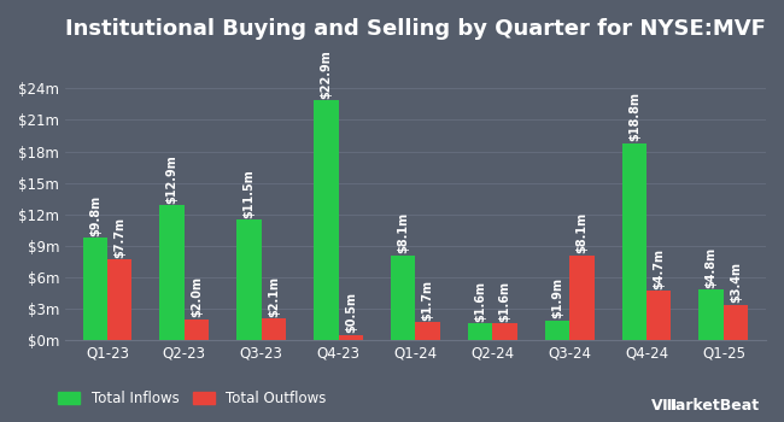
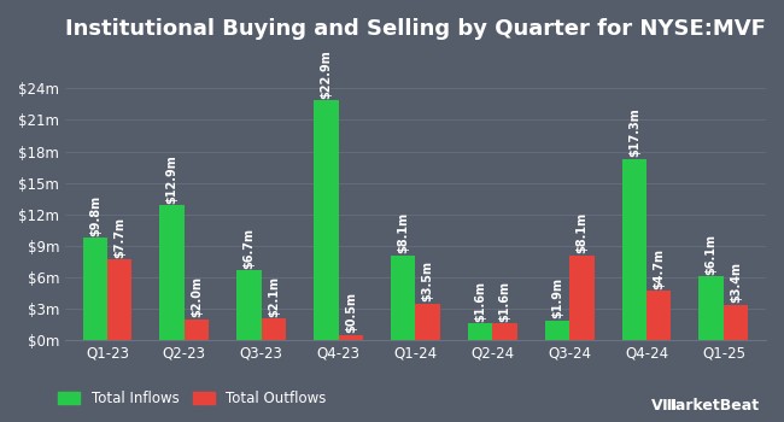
Total Inflows/Q3-23: $11.5m -> $6.7m
Total Outflows/Q1-24: $1.7m -> $3.5m
Total Inflows/Q4-24: $18.8m -> $17.3m
Total Inflows/Q1-25: $4.8m -> $6.1m
